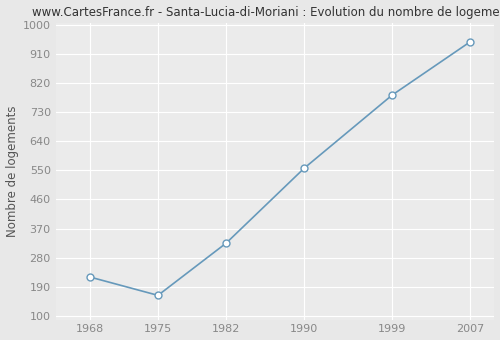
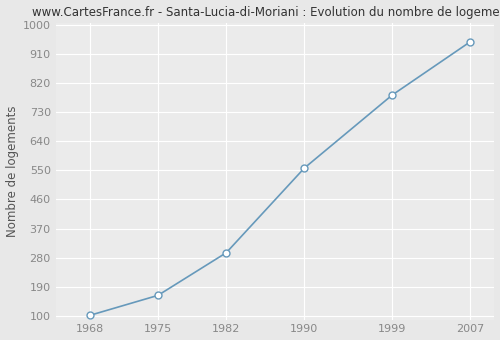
1968: 220 -> 101
1982: 325 -> 295
